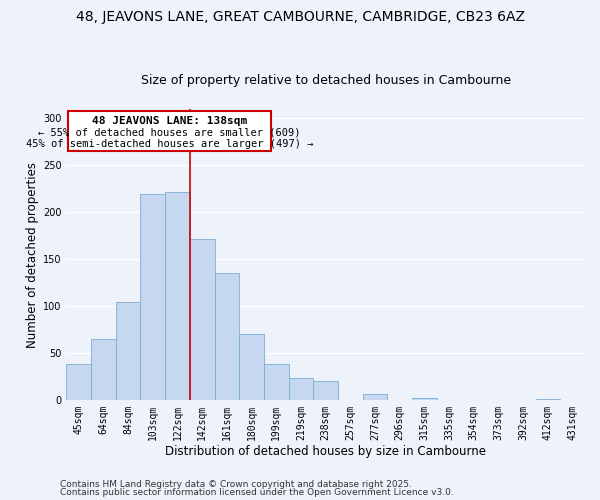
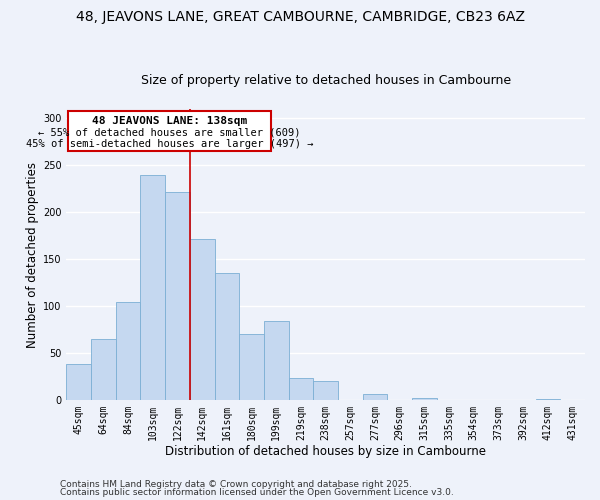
103sqm: 220 -> 240
199sqm: 39 -> 84
